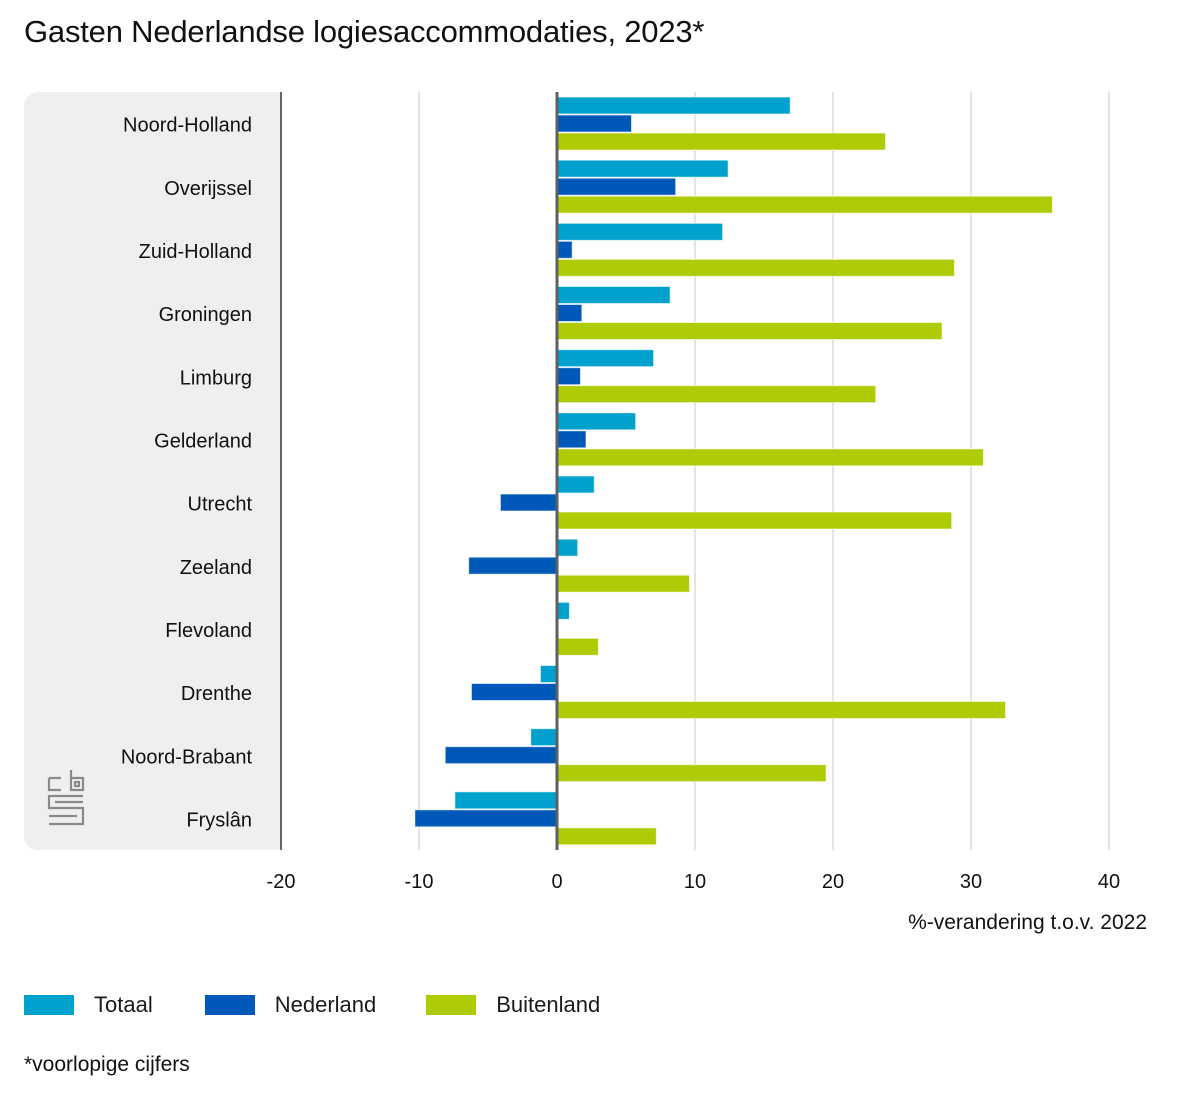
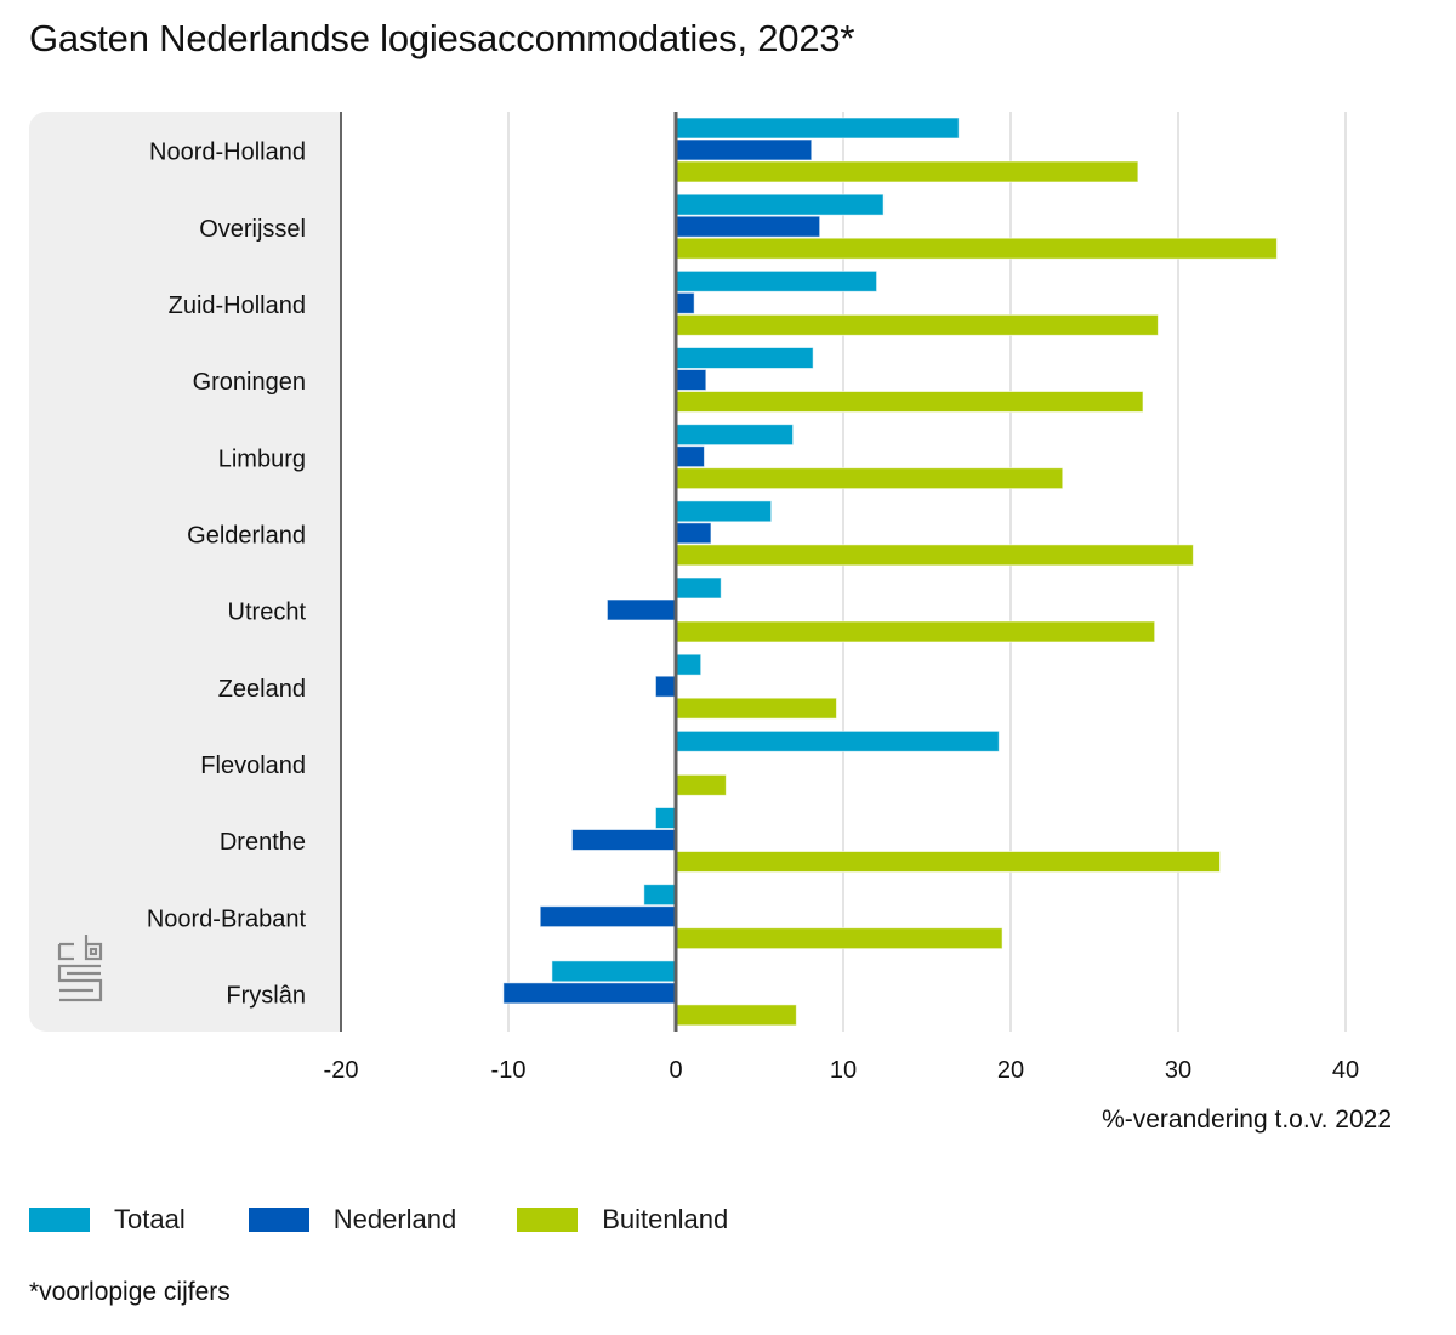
Nederland/Noord-Holland: 5.4 -> 8.1
Buitenland/Noord-Holland: 23.8 -> 27.6
Nederland/Zeeland: -6.4 -> -1.2
Totaal/Flevoland: 0.9 -> 19.3
